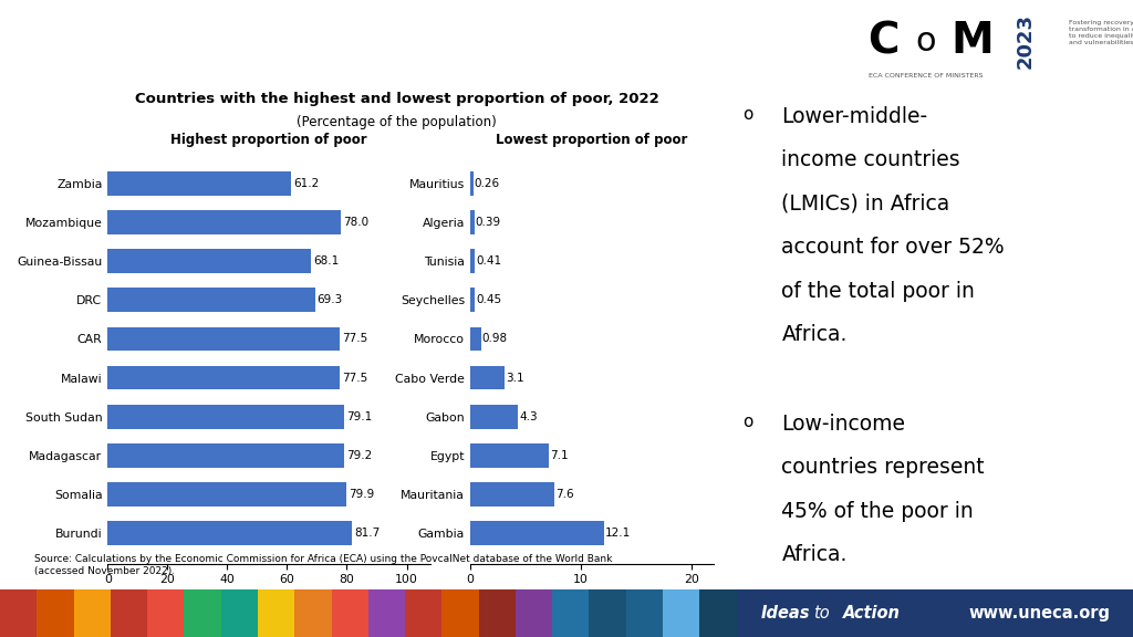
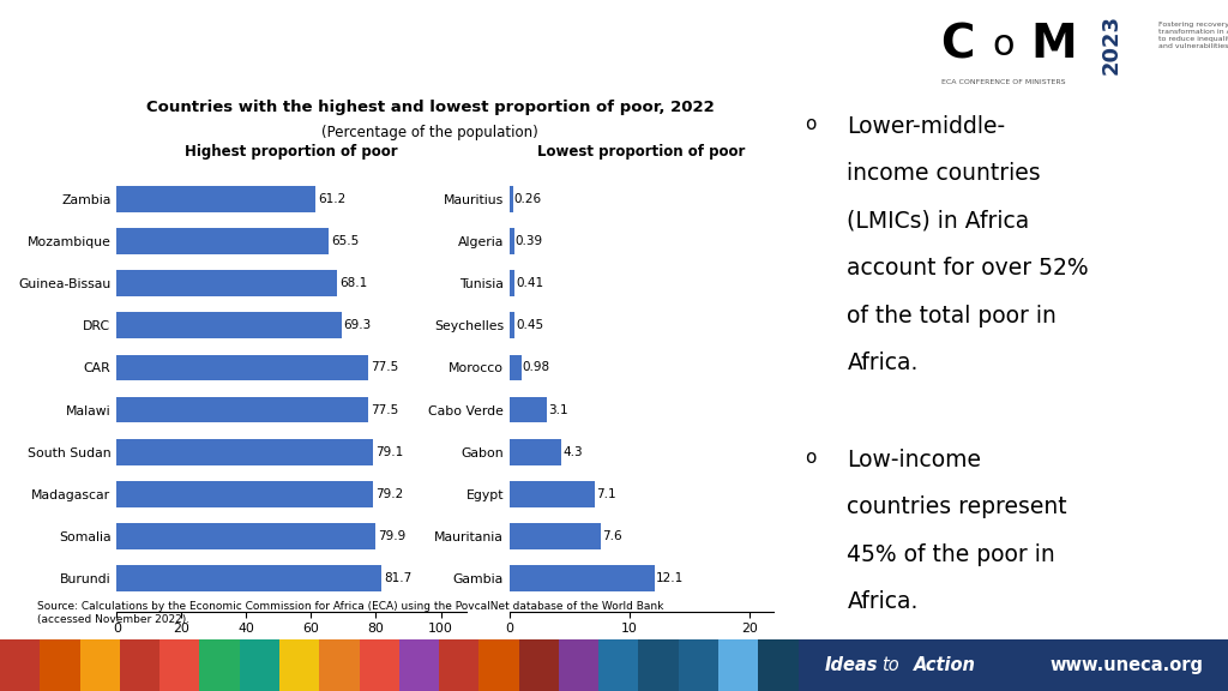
Highest proportion of poor/Mozambique: 78.0 -> 65.5
